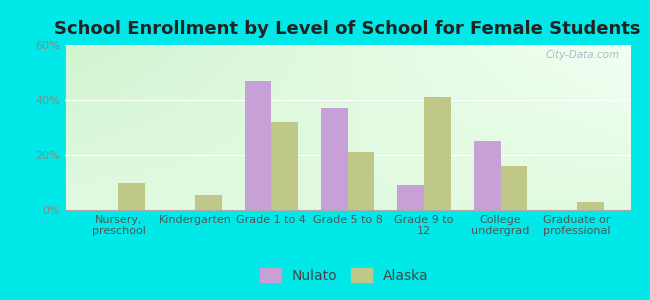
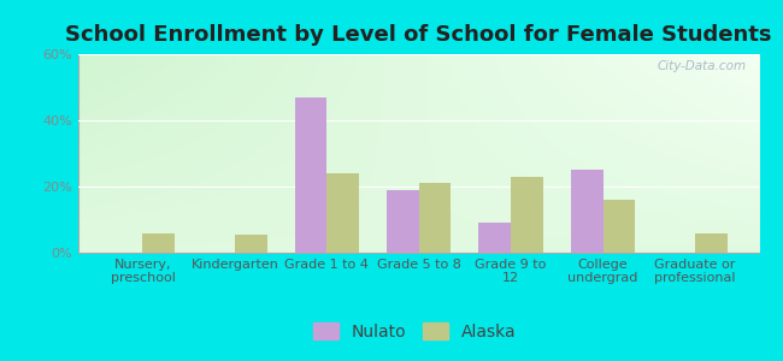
Alaska/Nursery, preschool: 10.0% -> 6.0%
Alaska/Grade 1 to 4: 32.0% -> 24.0%
Nulato/Grade 5 to 8: 37% -> 19%
Alaska/Grade 9 to 12: 41.0% -> 23.0%
Alaska/Graduate or professional: 3.0% -> 6.0%
